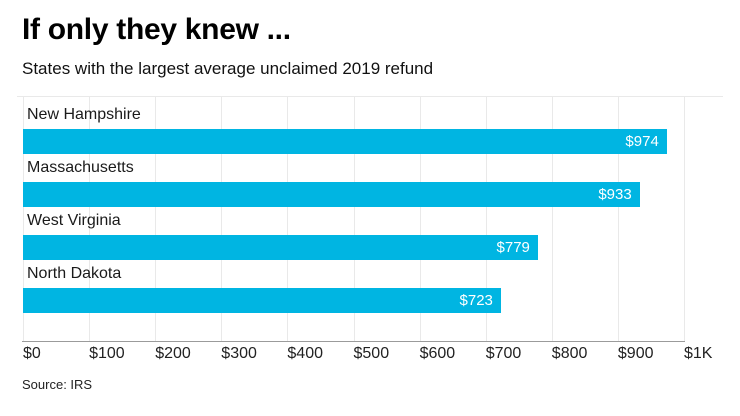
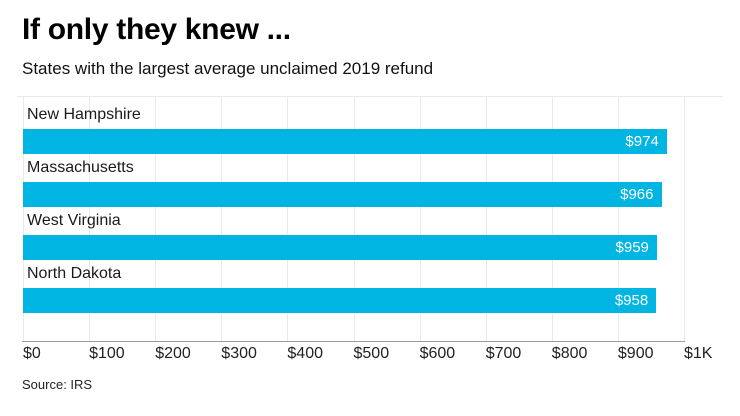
Massachusetts: $933 -> $966
West Virginia: $779 -> $959
North Dakota: $723 -> $958
